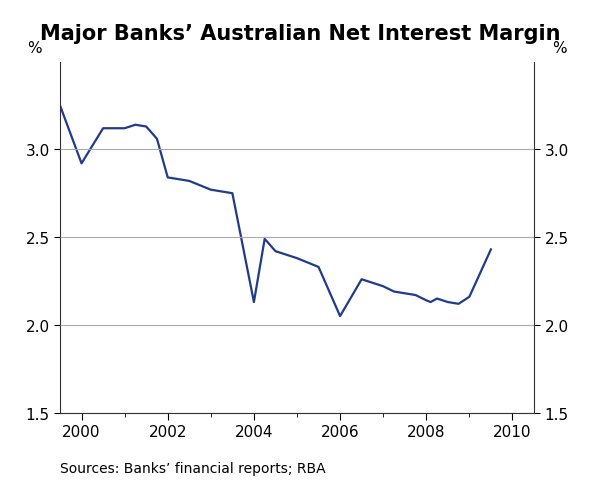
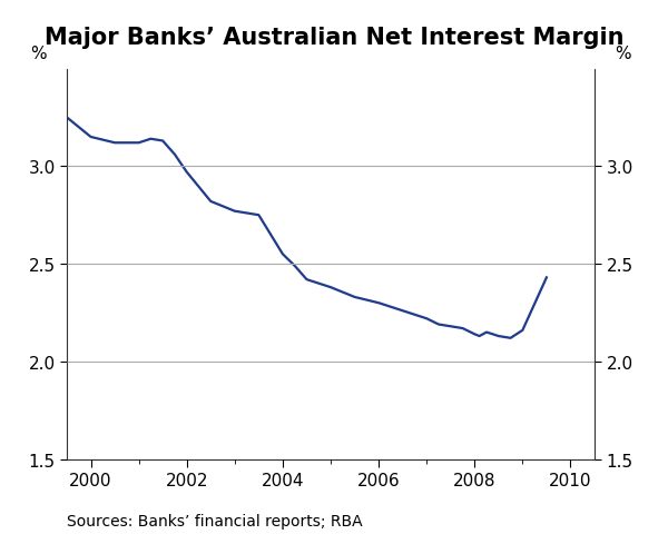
2000: 2.92 -> 3.15
2002: 2.84 -> 2.97
2004: 2.13 -> 2.55
2006: 2.05 -> 2.30
